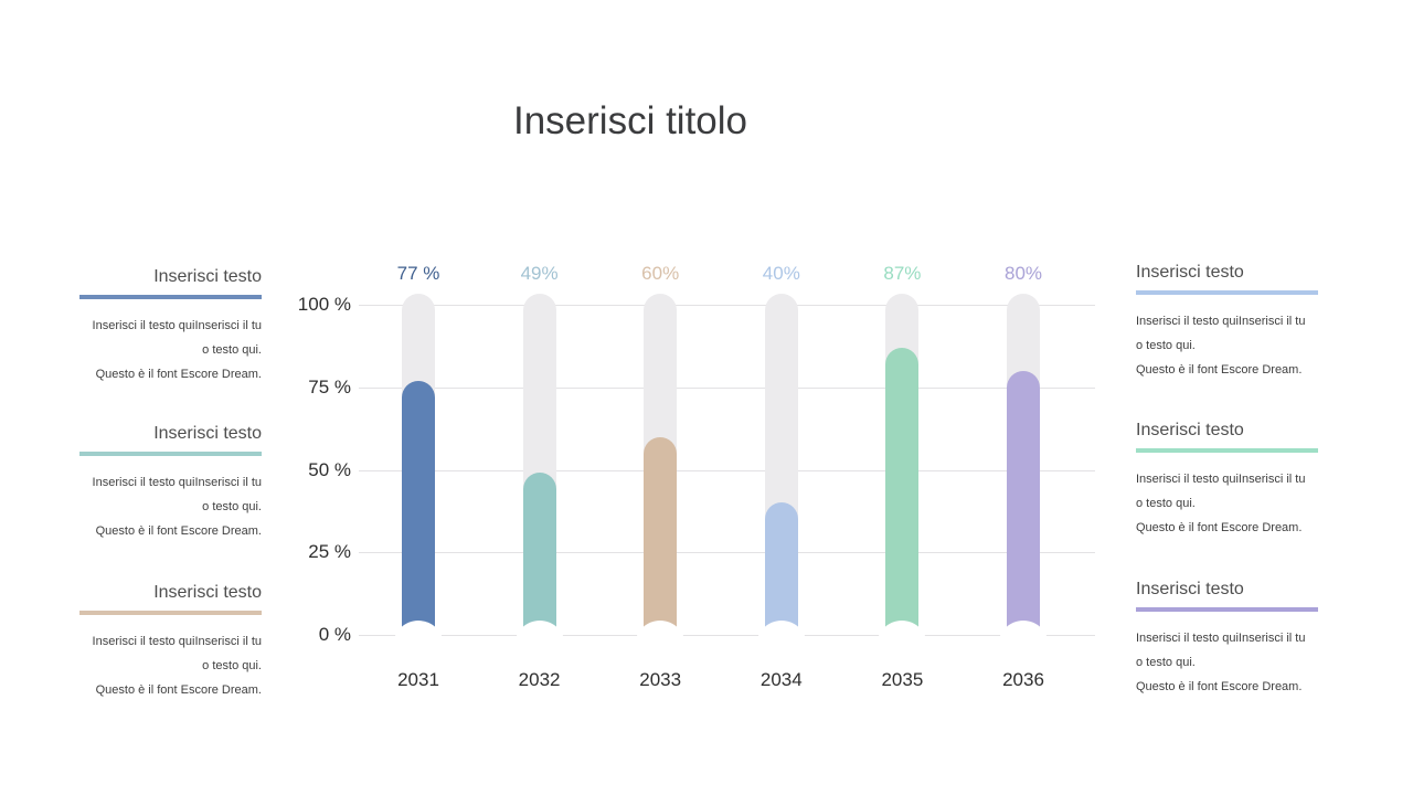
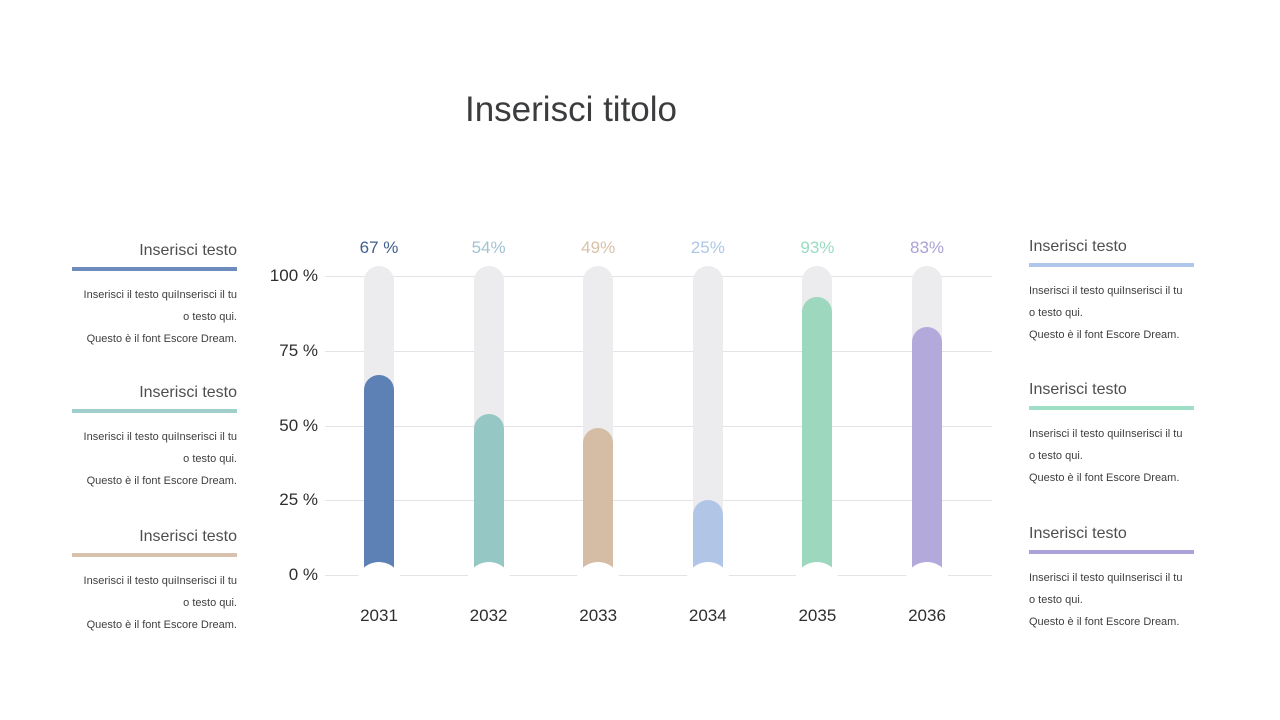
2031: 77 -> 67
2032: 49% -> 54%
2033: 60% -> 49%
2034: 40% -> 25%
2035: 87% -> 93%
2036: 80% -> 83%
